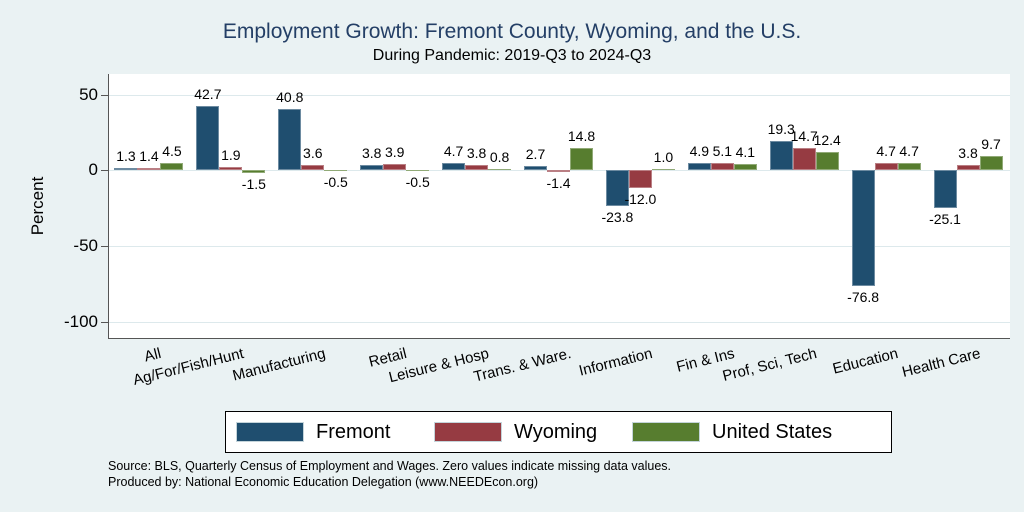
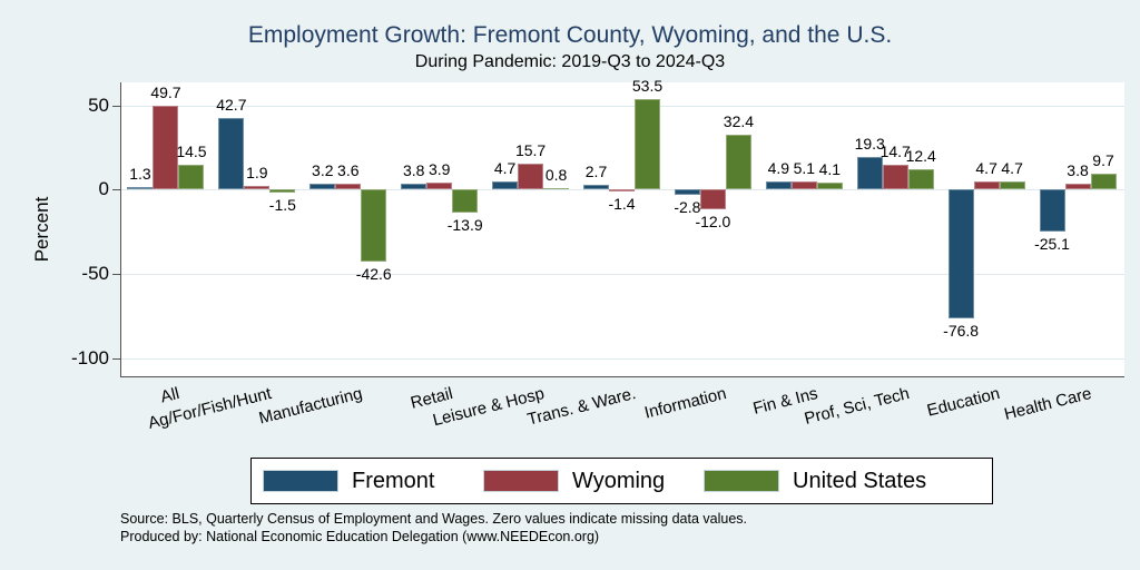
Wyoming/All: 1.4 -> 49.7
United States/All: 4.5 -> 14.5
Fremont/Manufacturing: 40.8 -> 3.2
United States/Manufacturing: -0.5 -> -42.6
United States/Retail: -0.5 -> -13.9
Wyoming/Leisure & Hosp: 3.8 -> 15.7
United States/Trans. & Ware.: 14.8 -> 53.5
Fremont/Information: -23.8 -> -2.8
United States/Information: 1.0 -> 32.4
